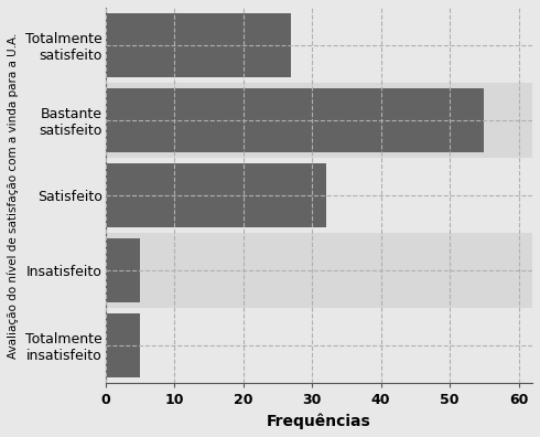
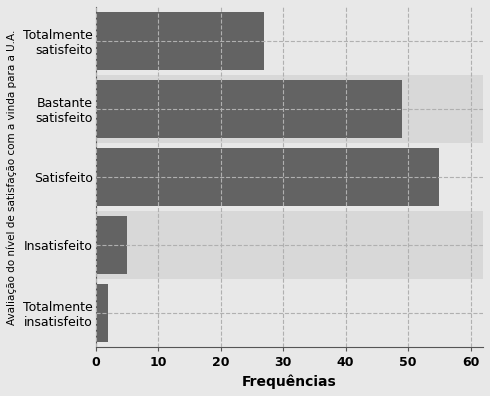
Bastante satisfeito: 55 -> 49
Satisfeito: 32 -> 55
Totalmente insatisfeito: 5 -> 2
